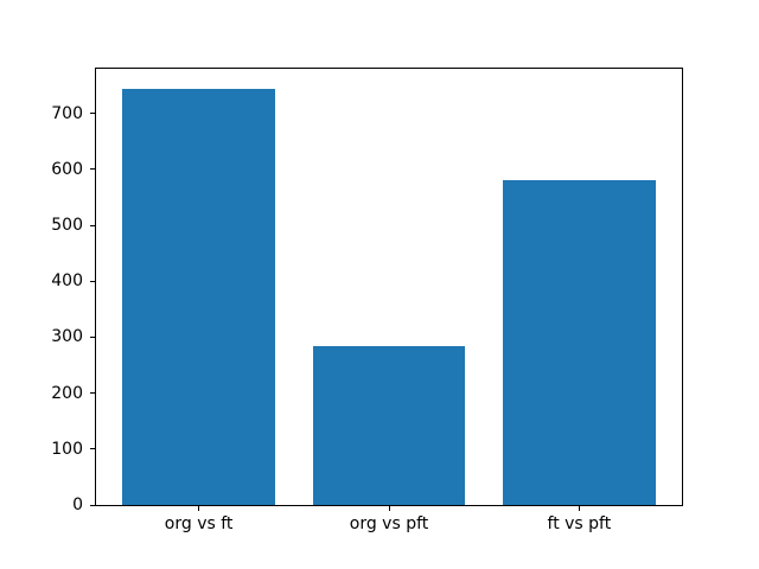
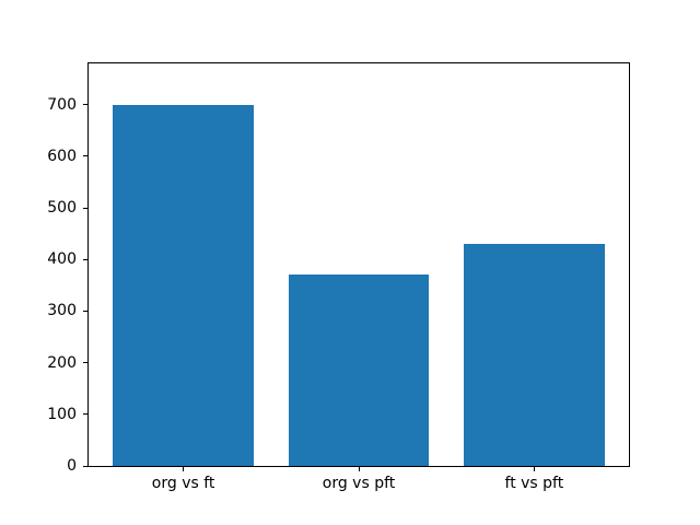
org vs ft: 740 -> 700
org vs pft: 280 -> 370
ft vs pft: 580 -> 430
